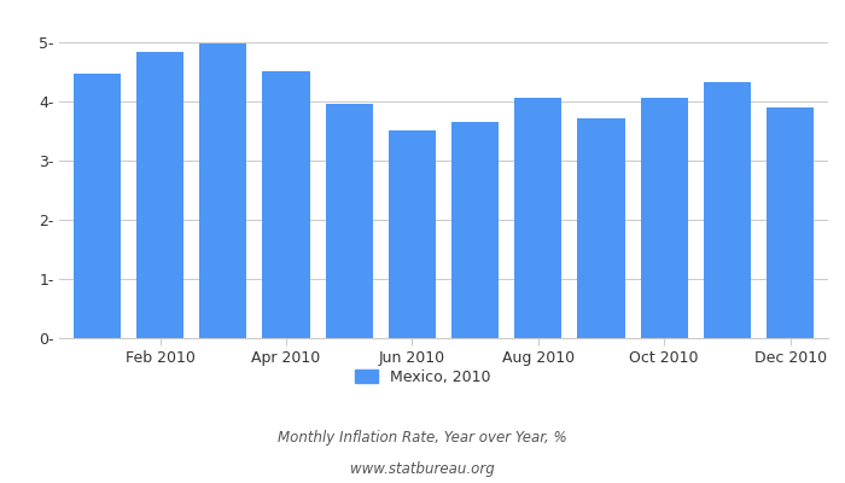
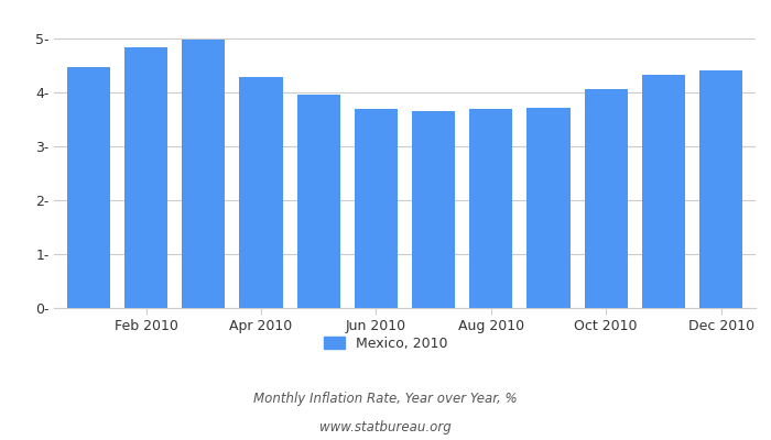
Apr 2010: 4.50- -> 4.28-
Jun 2010: 3.50- -> 3.69-
Aug 2010: 4.05- -> 3.68-
Dec 2010: 3.90- -> 4.40-
